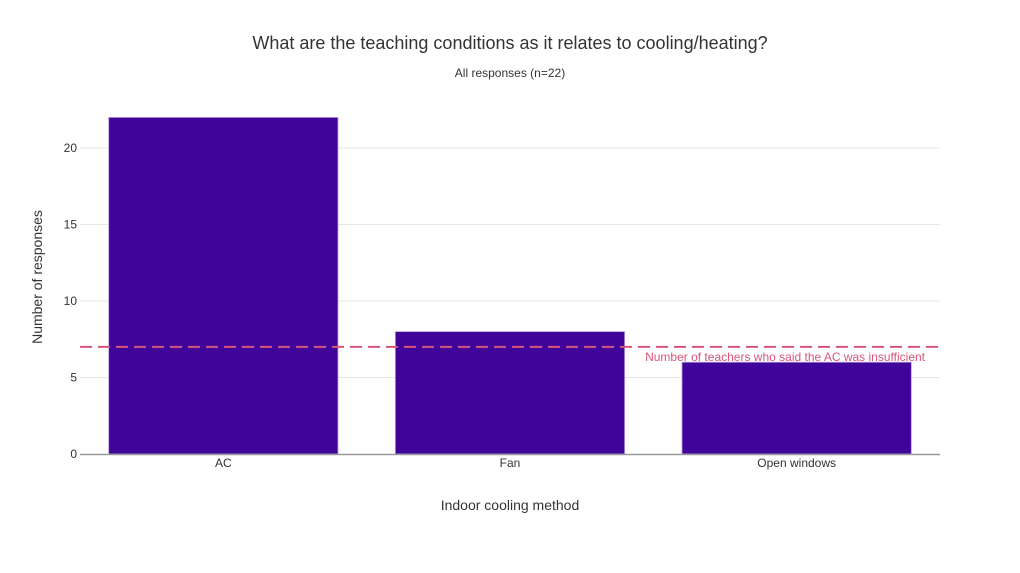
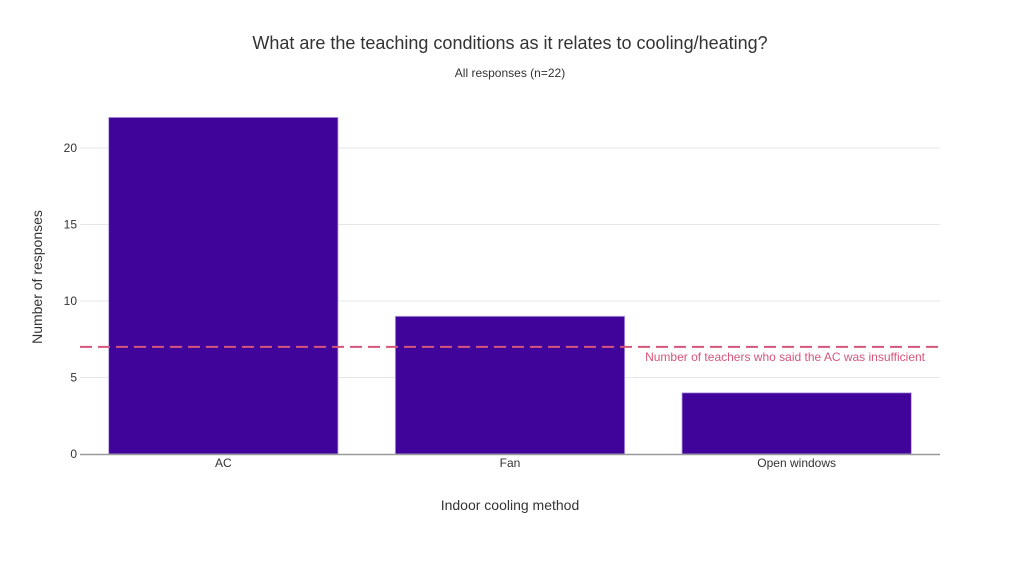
Fan: 8 -> 9
Open windows: 6 -> 4
